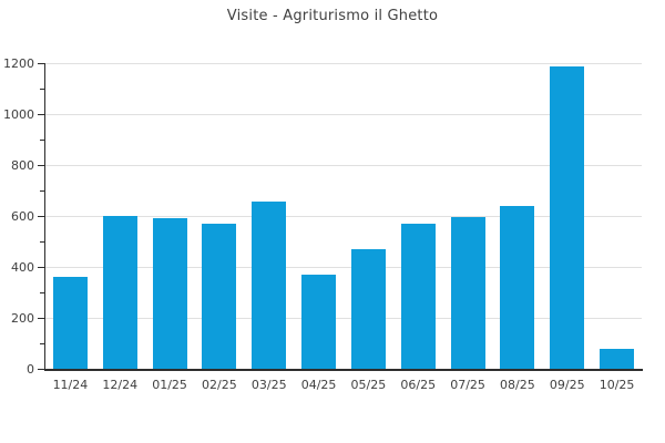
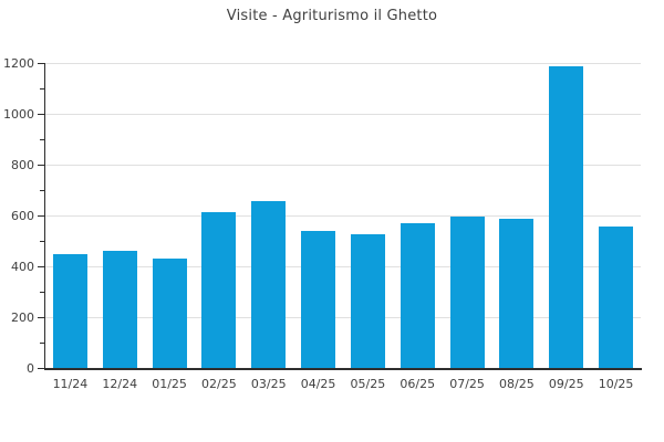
11/24: 360 -> 450
12/24: 600 -> 460
01/25: 590 -> 430
02/25: 570 -> 620
04/25: 370 -> 540
05/25: 470 -> 520
08/25: 640 -> 580
10/25: 80 -> 560
